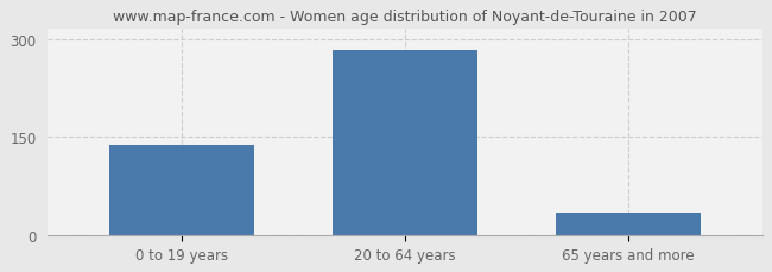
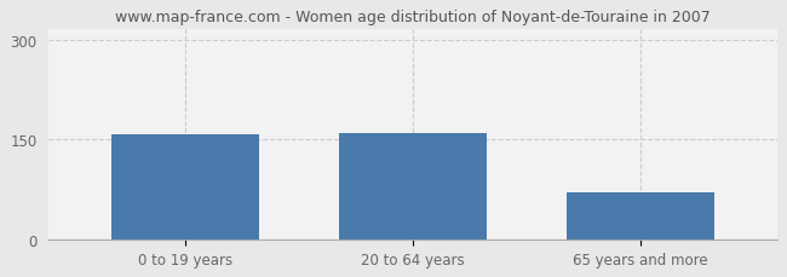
0 to 19 years: 138 -> 158
20 to 64 years: 283 -> 160
65 years and more: 35 -> 70
